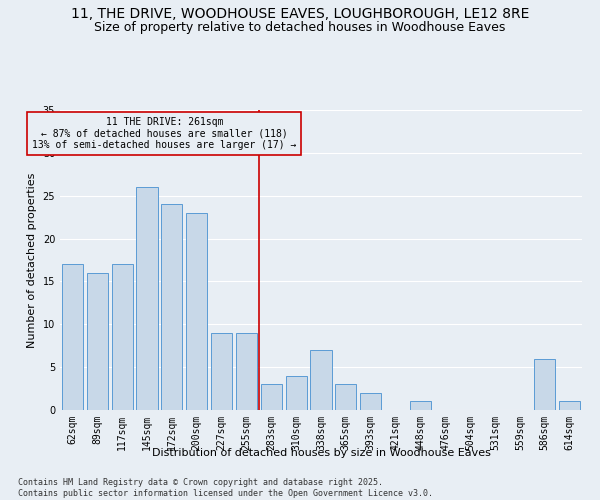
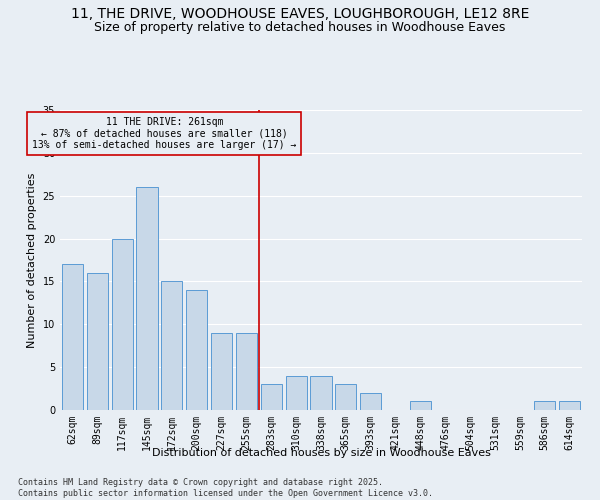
117sqm: 17 -> 20
172sqm: 24 -> 15
200sqm: 23 -> 14
338sqm: 7 -> 4
586sqm: 6 -> 1
